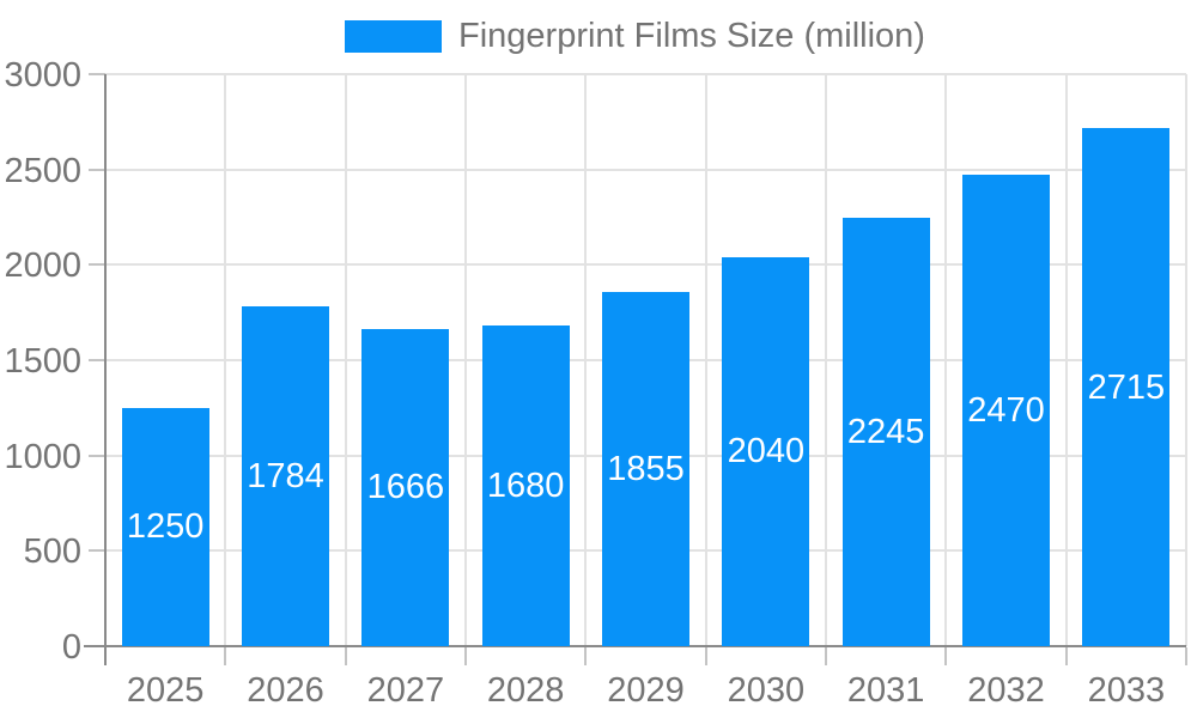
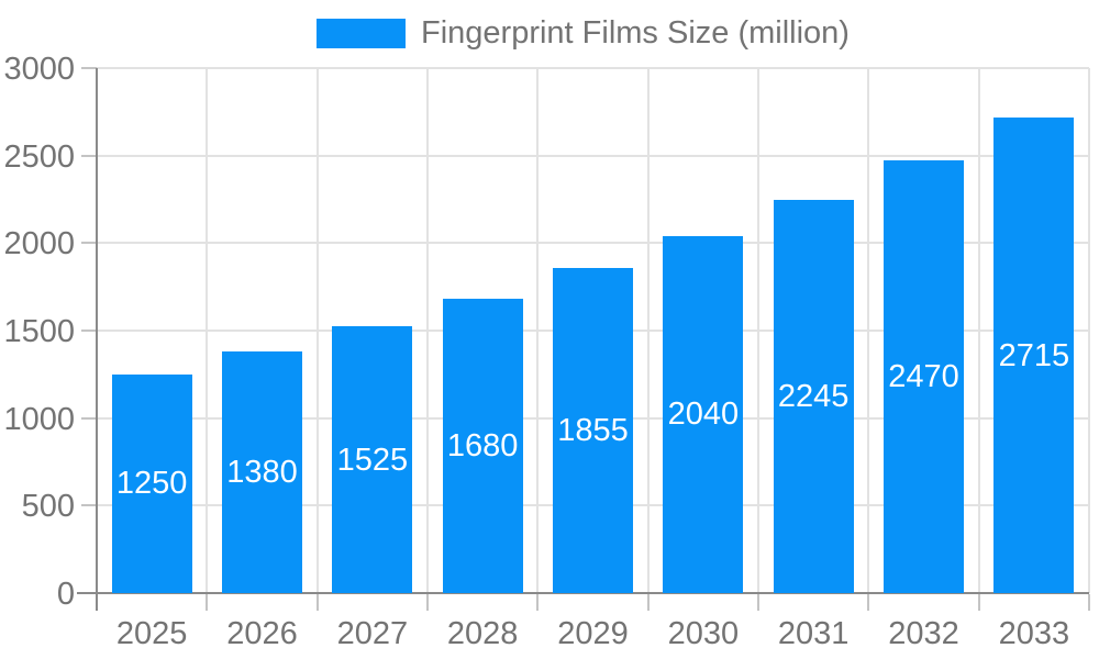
2026: 1784 -> 1380
2027: 1666 -> 1525
